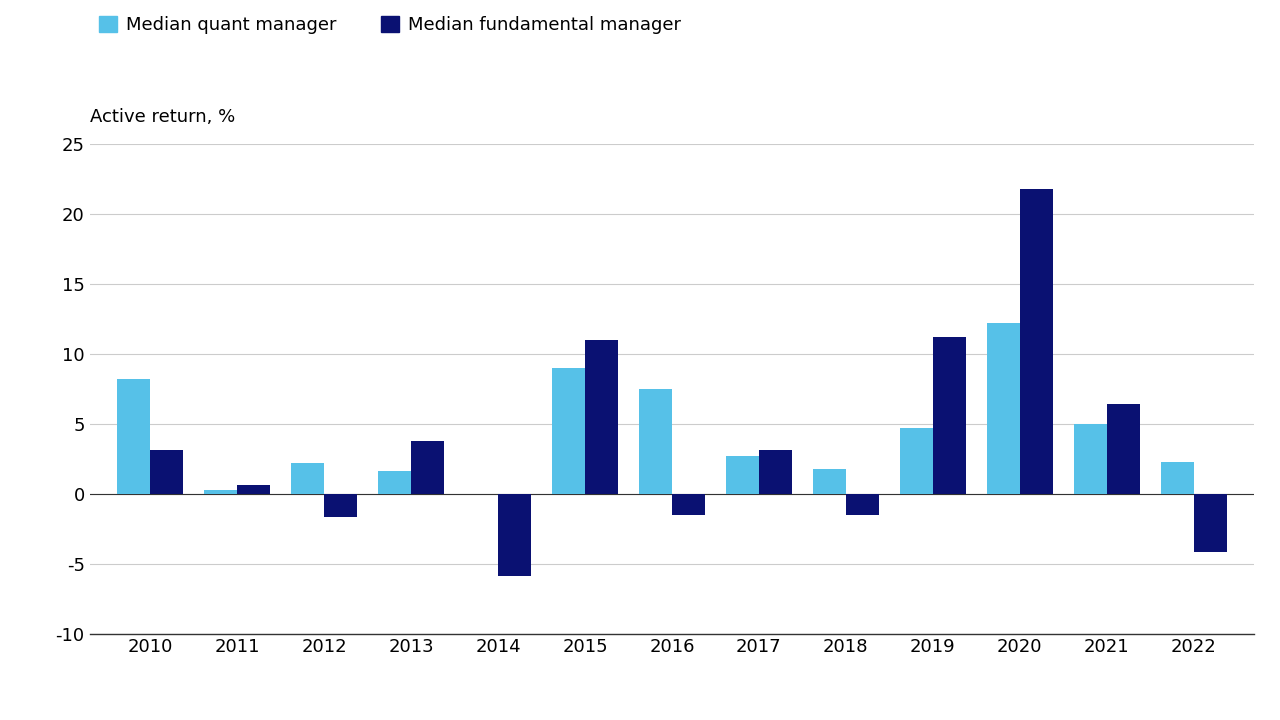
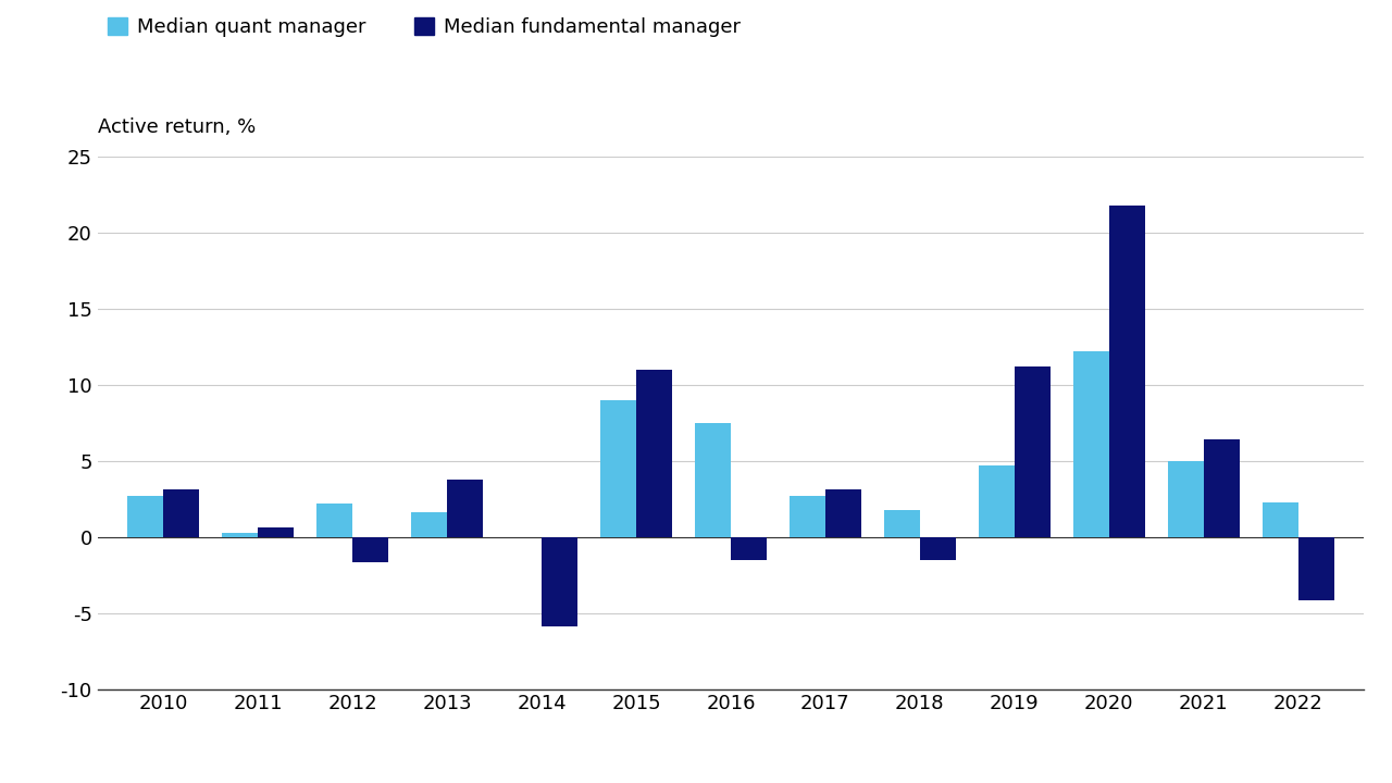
Median quant manager/2010: 8.2 -> 2.7
